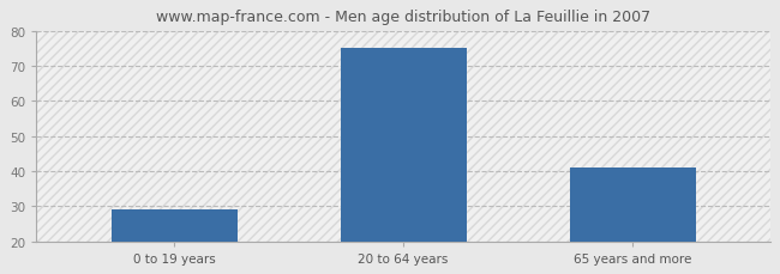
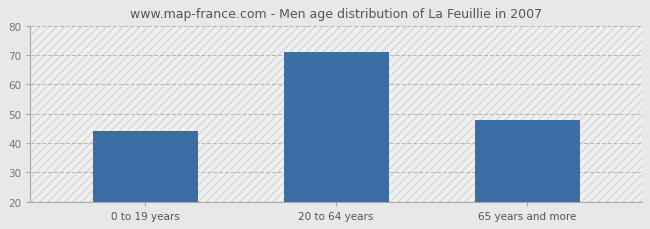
0 to 19 years: 29 -> 44
20 to 64 years: 75 -> 71
65 years and more: 41 -> 48
